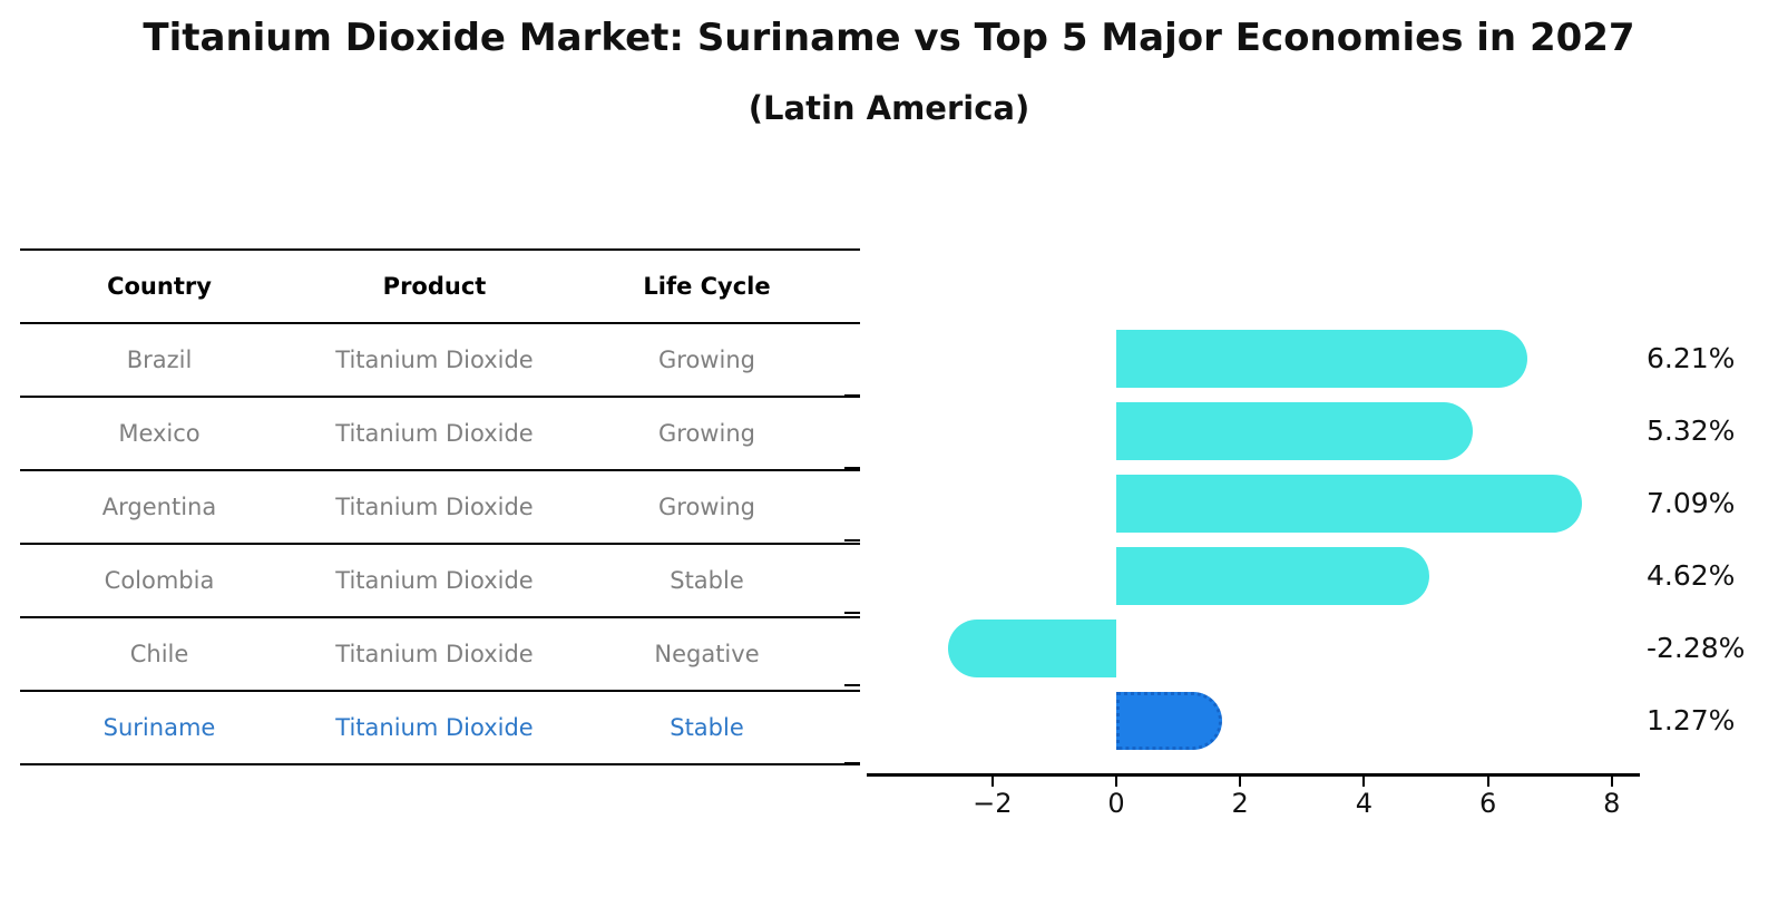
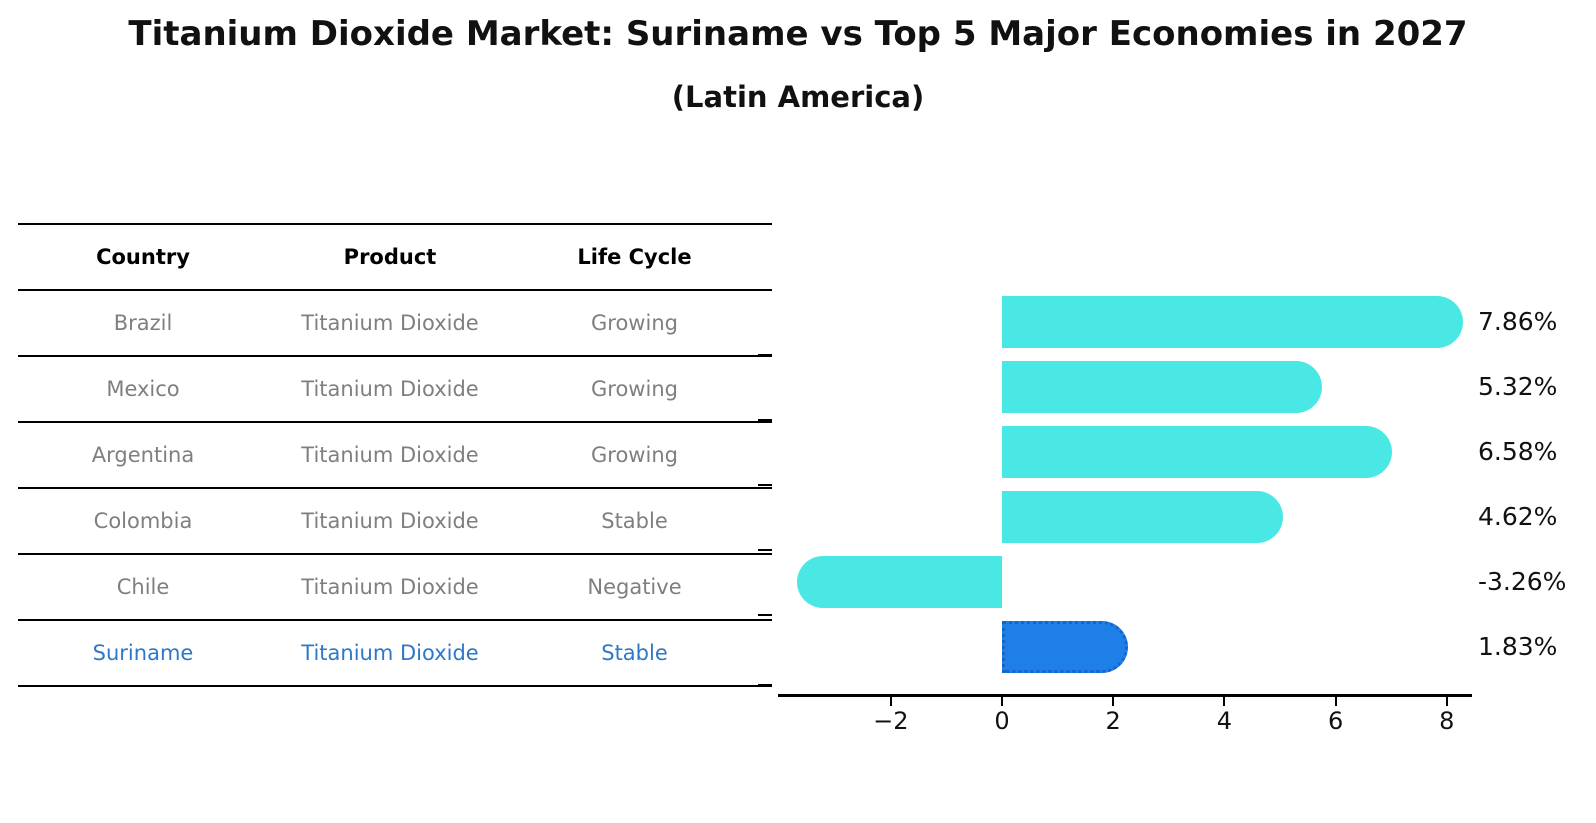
Brazil: 6.21% -> 7.86%
Argentina: 7.09% -> 6.58%
Chile: -2.28% -> -3.26%
Suriname: 1.27% -> 1.83%
